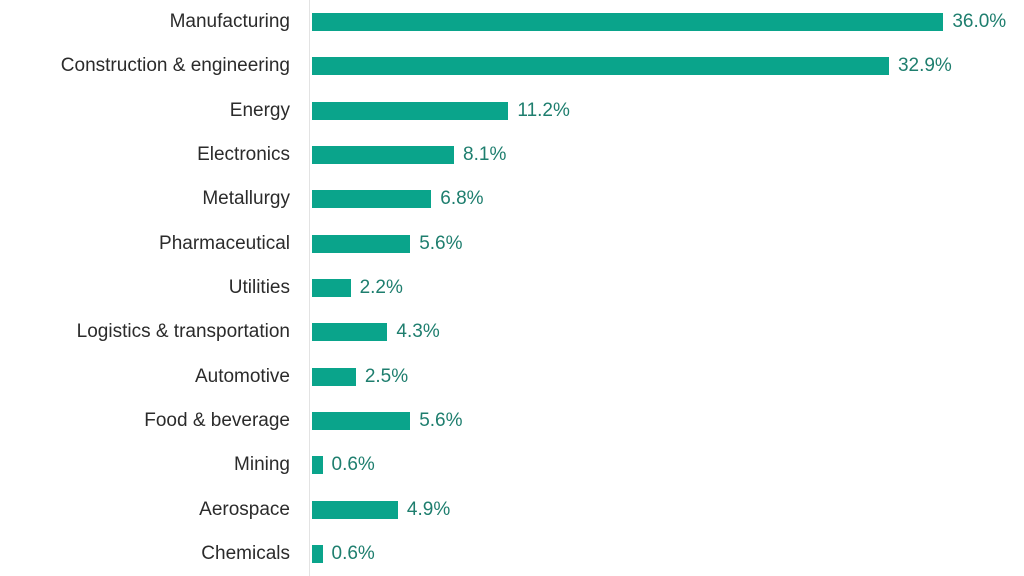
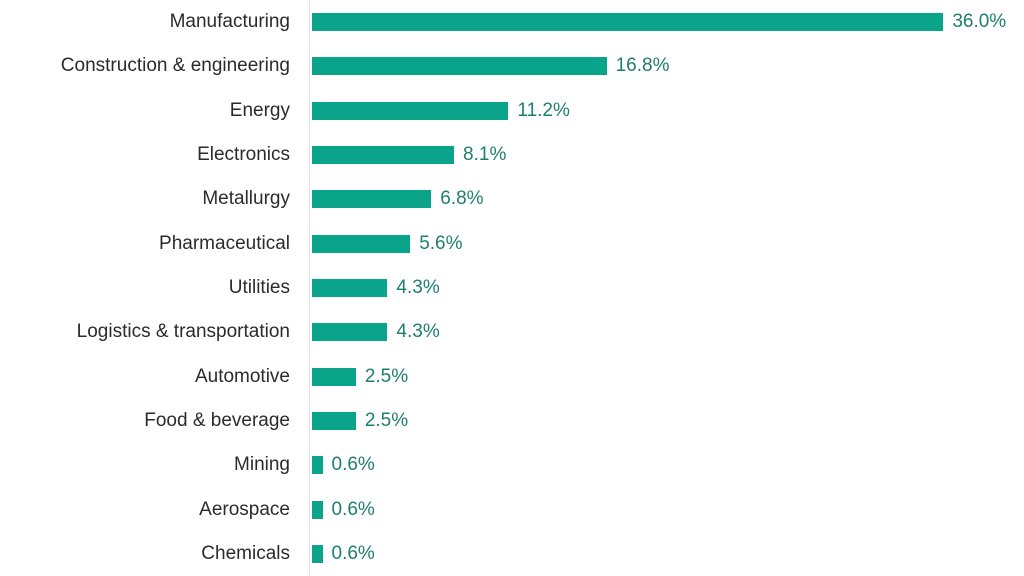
Construction & engineering: 32.9% -> 16.8%
Utilities: 2.2% -> 4.3%
Food & beverage: 5.6% -> 2.5%
Aerospace: 4.9% -> 0.6%
